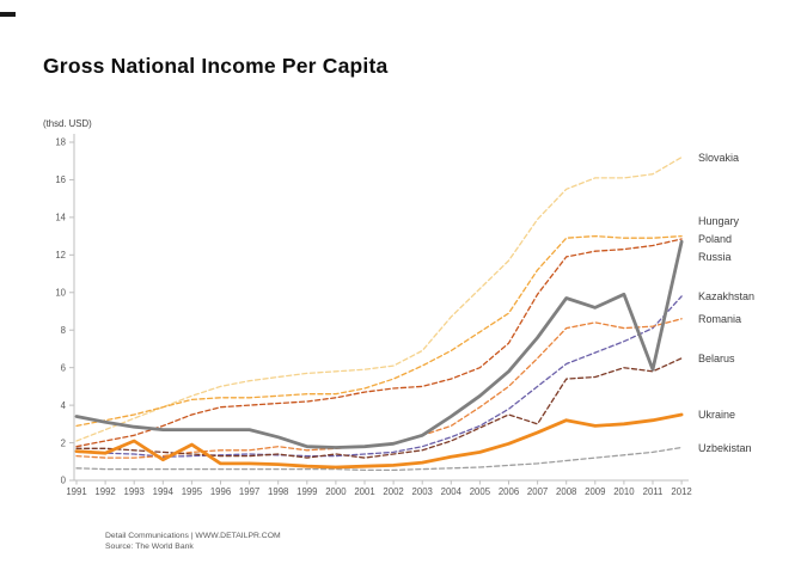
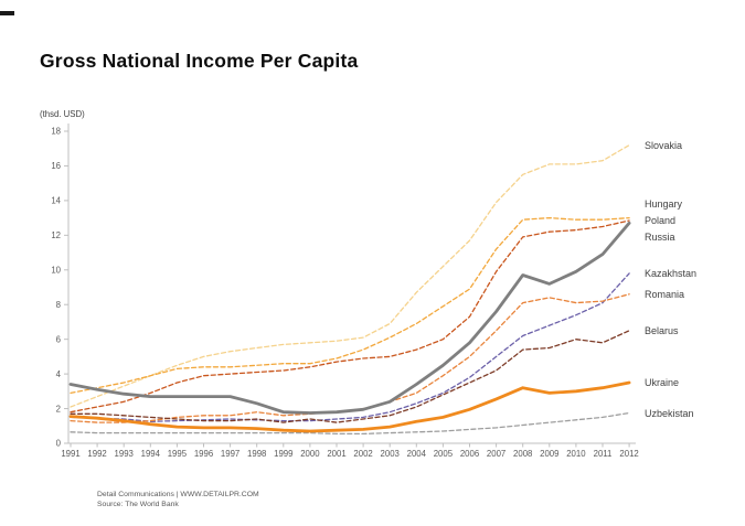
Ukraine/1993: 2.1 -> 1.3
Ukraine/1995: 1.9 -> 0.9
Belarus/2007: 3.0 -> 4.2
Russia/2011: 5.9 -> 10.9
